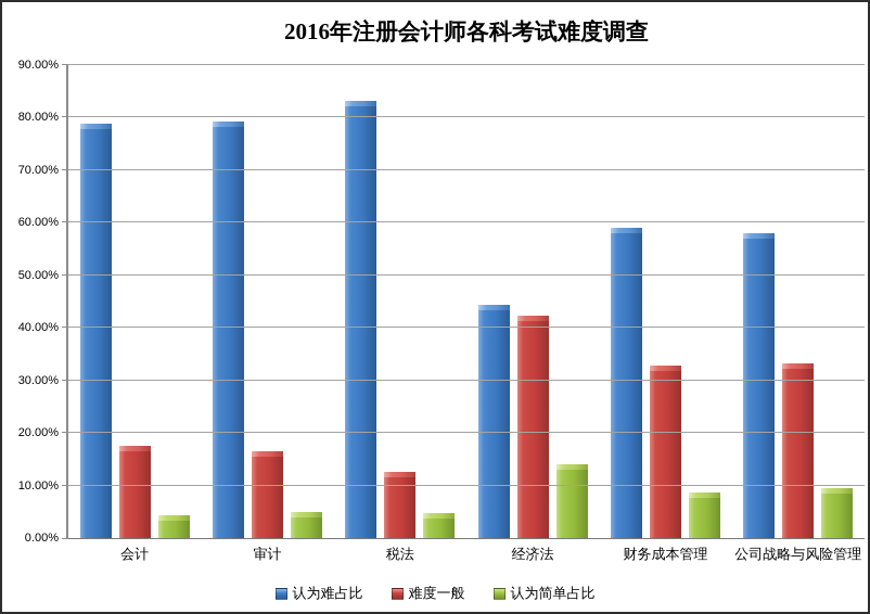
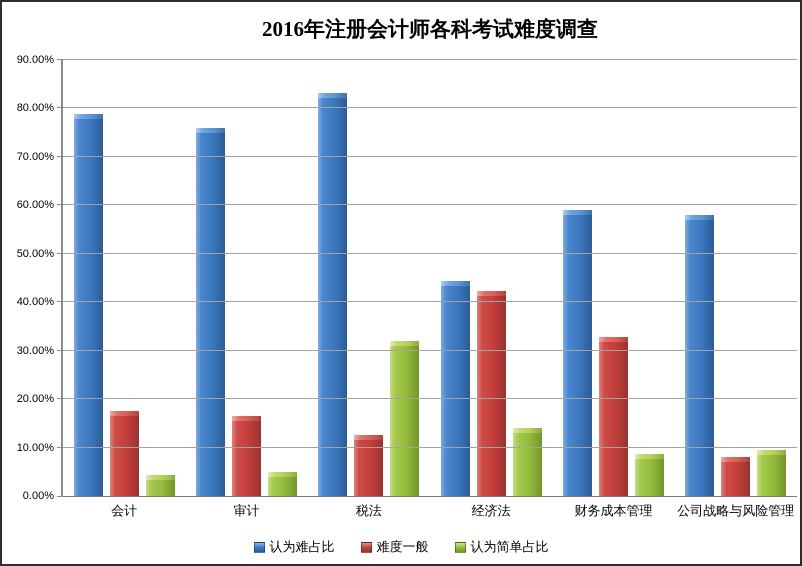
认为难占比/审计: 79% -> 76%
认为简单占比/税法: 5% -> 32%
难度一般/公司战略与风险管理: 33% -> 8%
